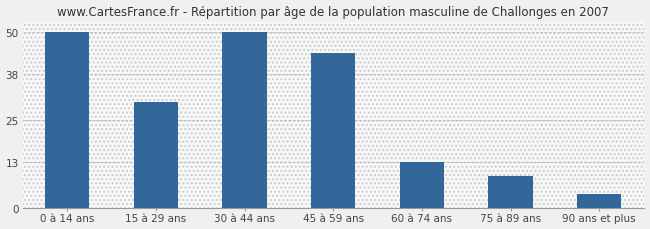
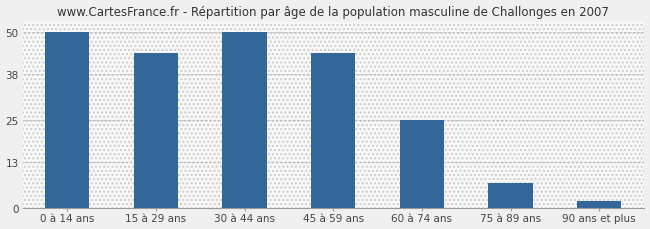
15 à 29 ans: 30 -> 44
60 à 74 ans: 13 -> 25
75 à 89 ans: 9 -> 7
90 ans et plus: 4 -> 2
